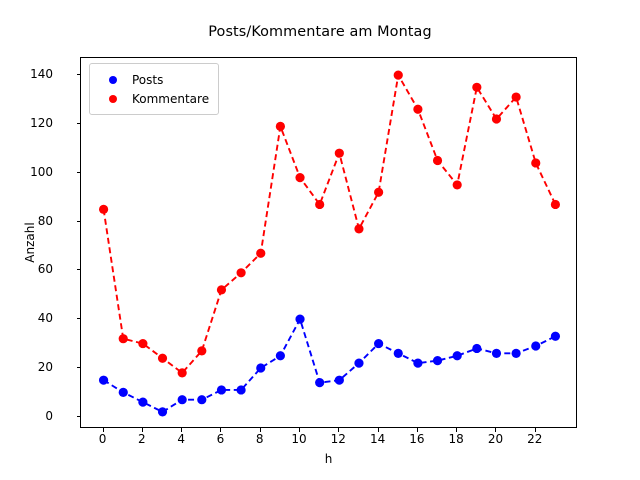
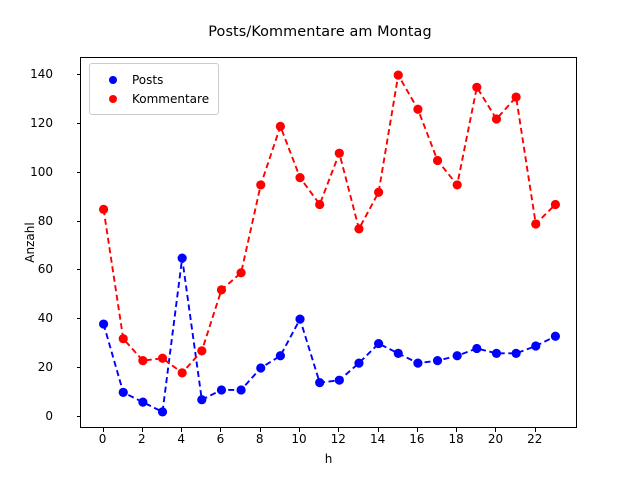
Posts/0: 15 -> 38
Kommentare/2: 30 -> 23
Posts/4: 7 -> 65
Kommentare/8: 67 -> 95
Kommentare/22: 104 -> 79
